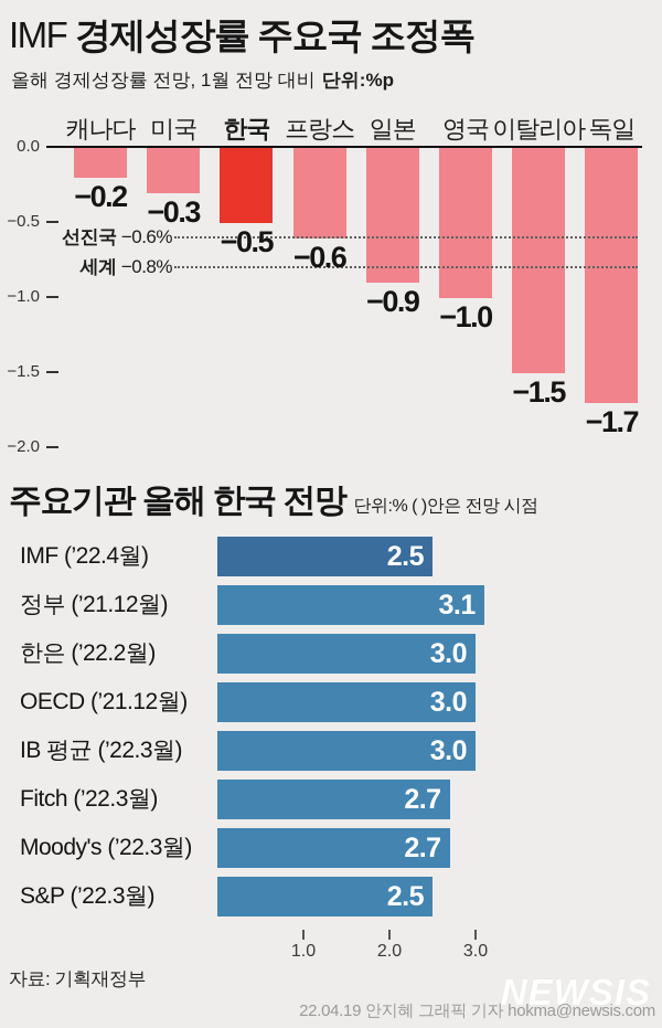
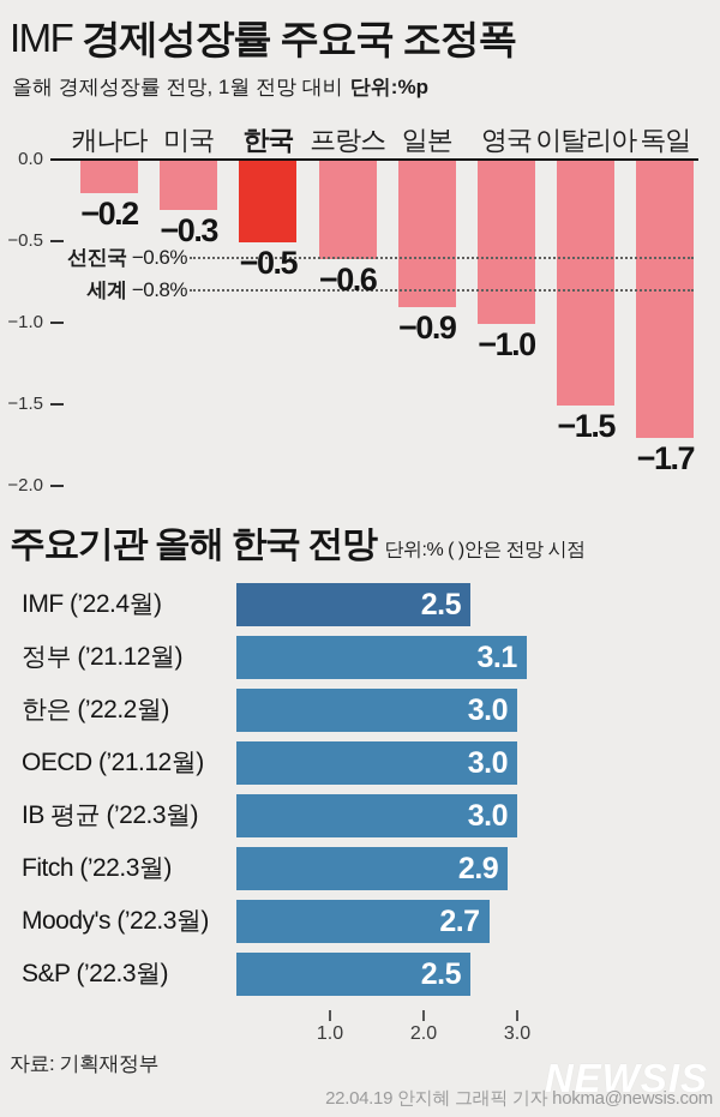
주요기관 올해 한국 전망/Fitch (’22.3월): 2.7 -> 2.9
